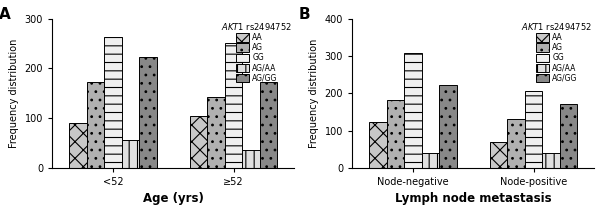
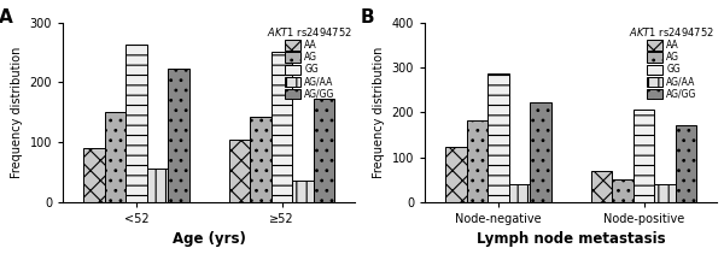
AG/<52: 173 -> 150
GG/Node-negative: 308 -> 285
AG/Node-positive: 132 -> 50
